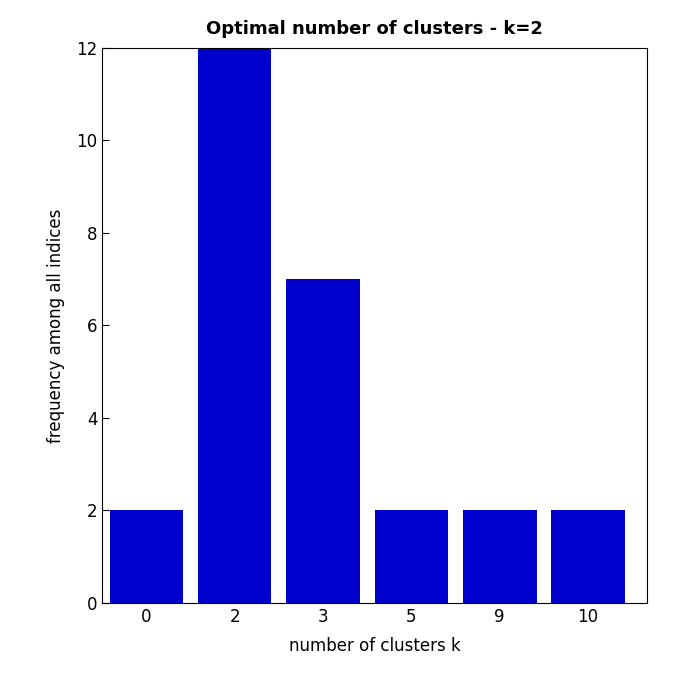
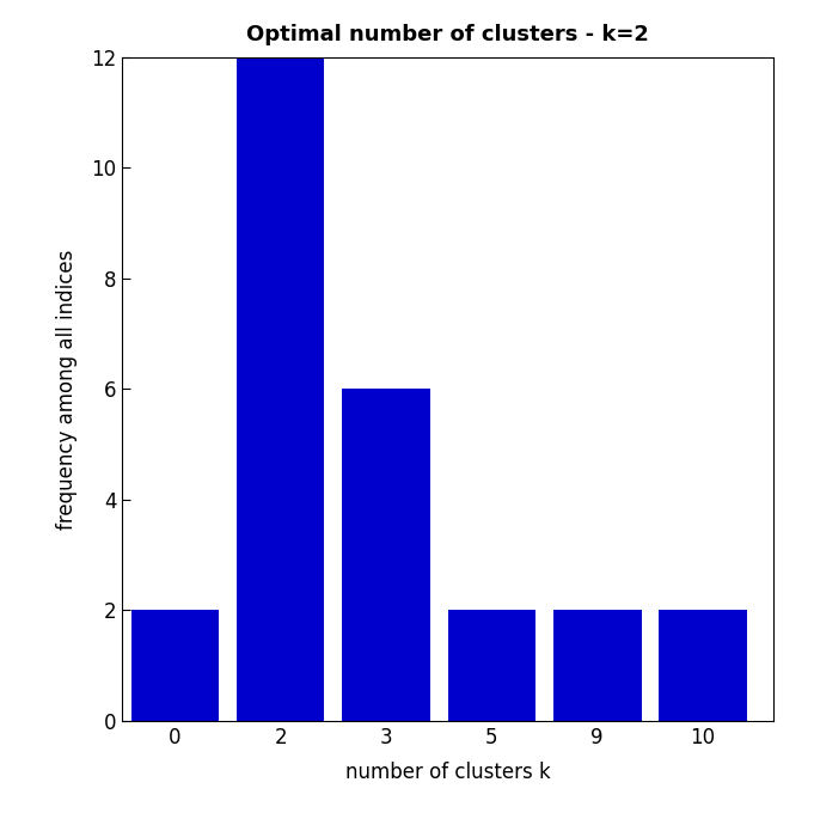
3: 7 -> 6
